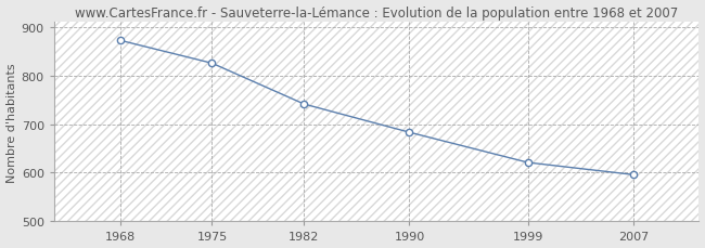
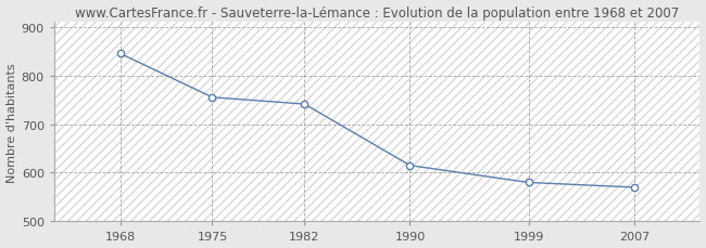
1968: 872 -> 845
1975: 825 -> 755
1990: 683 -> 615
1999: 621 -> 580
2007: 596 -> 570
